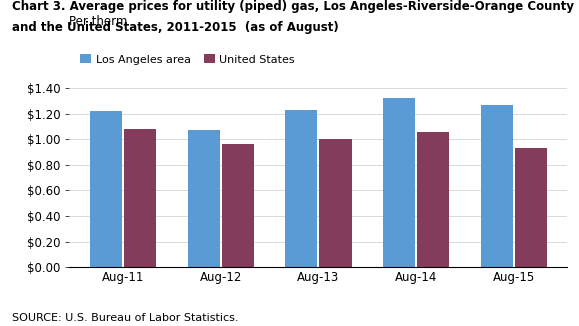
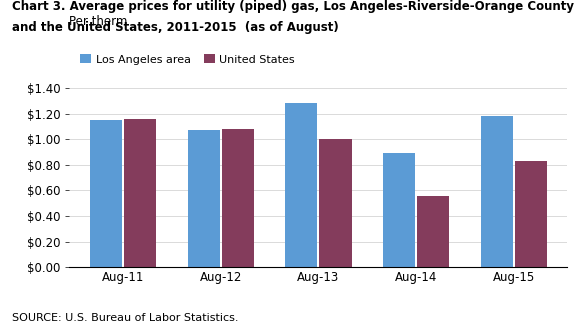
Los Angeles area/Aug-11: $1.22 -> $1.15
United States/Aug-11: $1.08 -> $1.16
United States/Aug-12: $0.96 -> $1.08
Los Angeles area/Aug-13: $1.23 -> $1.28
Los Angeles area/Aug-14: $1.32 -> $0.89
United States/Aug-14: $1.06 -> $0.56
Los Angeles area/Aug-15: $1.27 -> $1.18
United States/Aug-15: $0.93 -> $0.83
